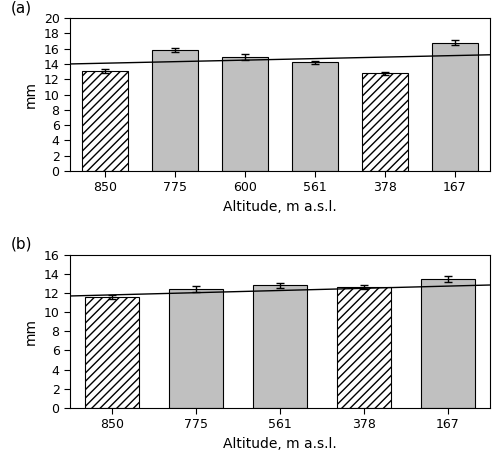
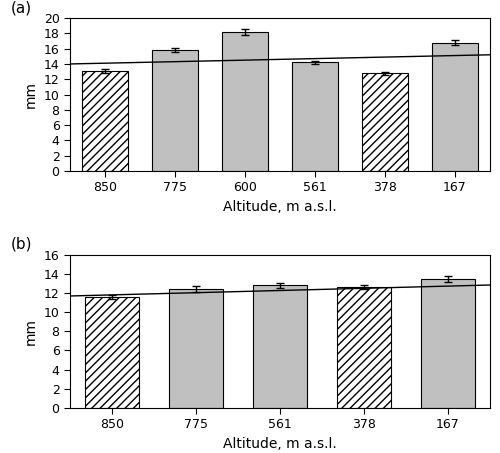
600: 14.9 -> 18.2
